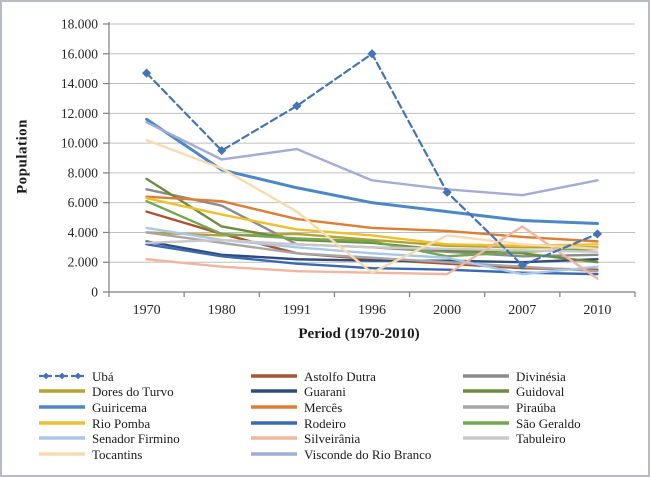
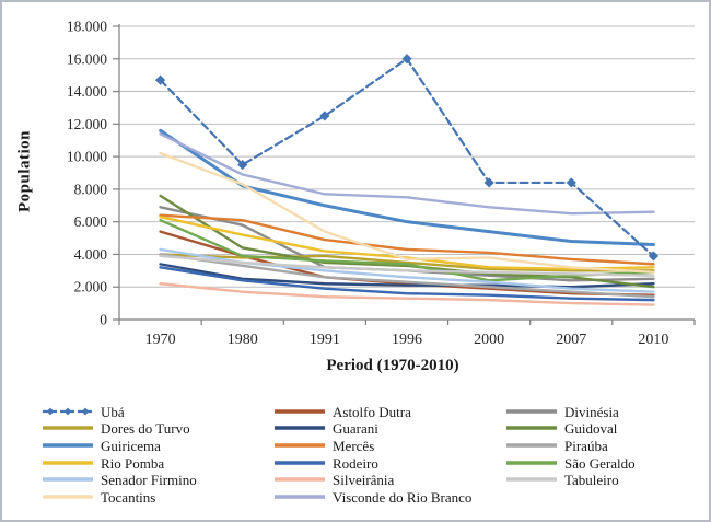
Tabuleiro/1970: 3300 -> 3900
Visconde do Rio Branco/1991: 9600 -> 7700
Tocantins/1996: 1300 -> 3700
Ubá/2000: 6700 -> 8400
Ubá/2007: 1800 -> 8400
Senador Firmino/2007: 1200 -> 1900
Silveirânia/2007: 4400 -> 1000
Visconde do Rio Branco/2010: 7500 -> 6600
